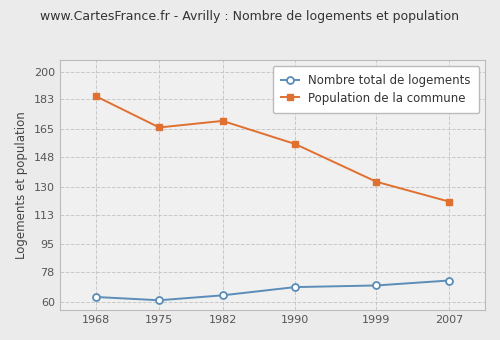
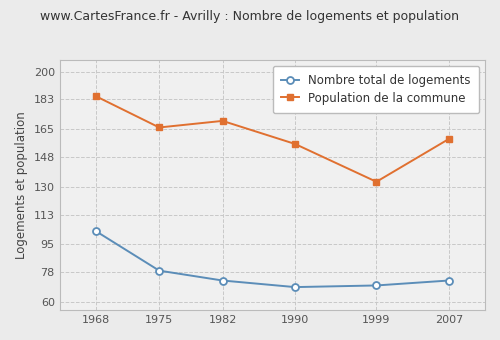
Nombre total de logements/1968: 63 -> 103
Nombre total de logements/1975: 61 -> 79
Nombre total de logements/1982: 64 -> 73
Population de la commune/2007: 121 -> 159
